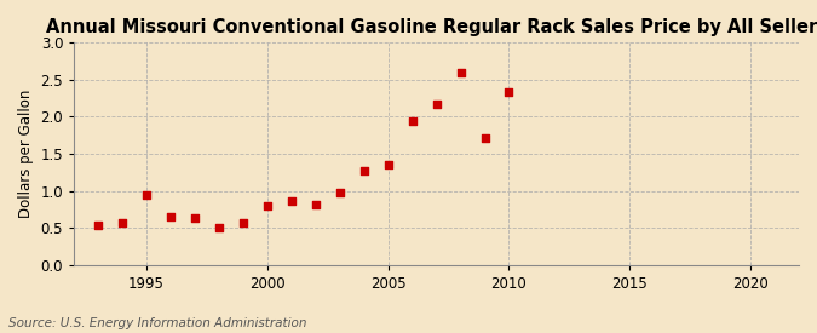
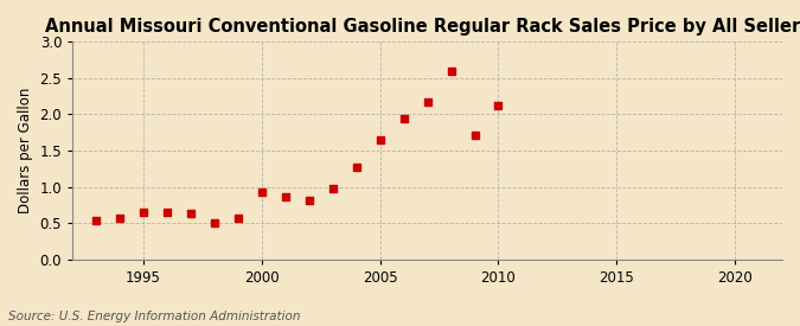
1995: 0.94 -> 0.65
2000: 0.80 -> 0.92
2005: 1.36 -> 1.65
2010: 2.34 -> 2.12
